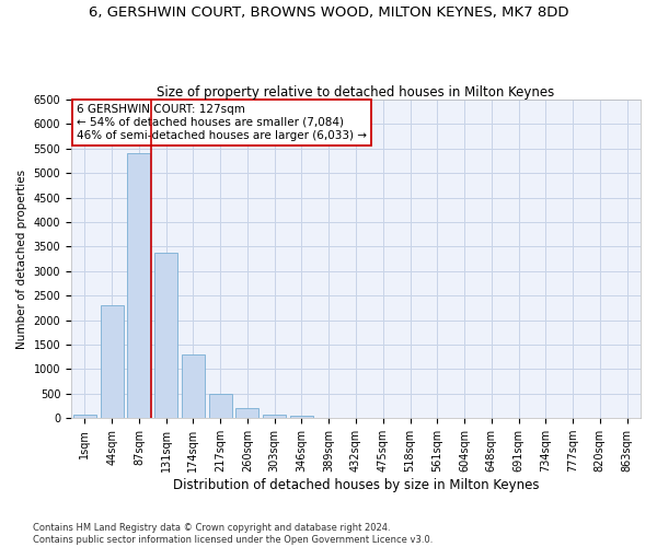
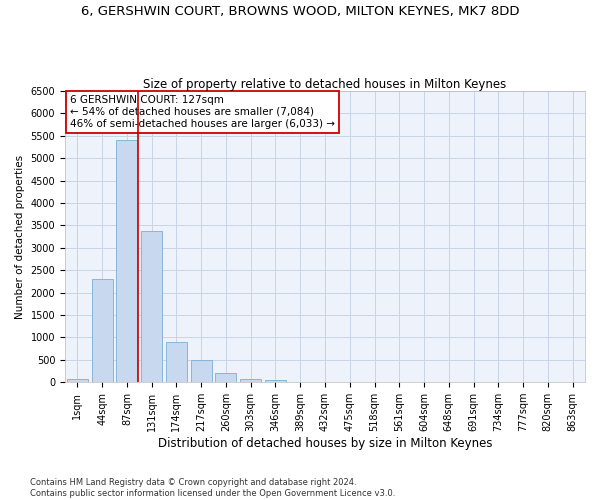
174sqm: 1310 -> 900
